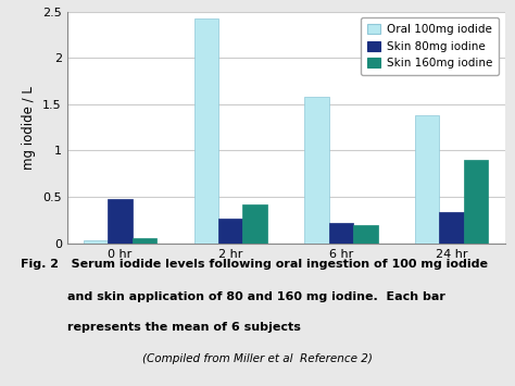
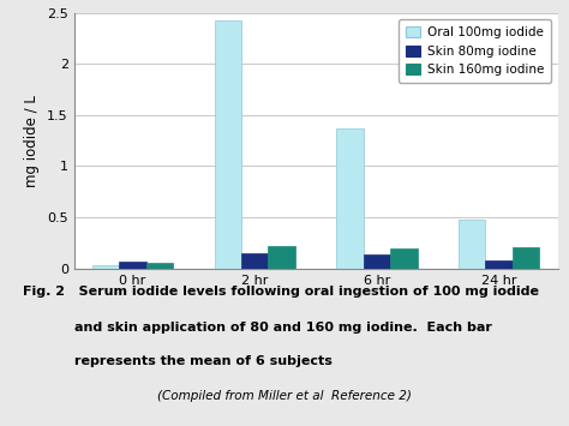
Skin 80mg iodine/0 hr: 0.48 -> 0.07
Skin 80mg iodine/2 hr: 0.26 -> 0.15
Skin 160mg iodine/2 hr: 0.42 -> 0.22
Oral 100mg iodide/6 hr: 1.58 -> 1.37
Skin 80mg iodine/6 hr: 0.22 -> 0.14
Oral 100mg iodide/24 hr: 1.38 -> 0.48
Skin 80mg iodine/24 hr: 0.34 -> 0.08
Skin 160mg iodine/24 hr: 0.90 -> 0.21
